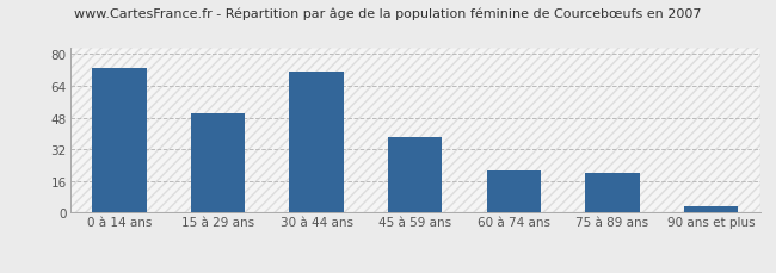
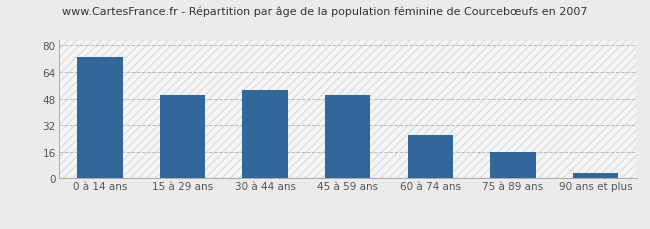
30 à 44 ans: 71 -> 53
45 à 59 ans: 38 -> 50
60 à 74 ans: 21 -> 26
75 à 89 ans: 20 -> 16
